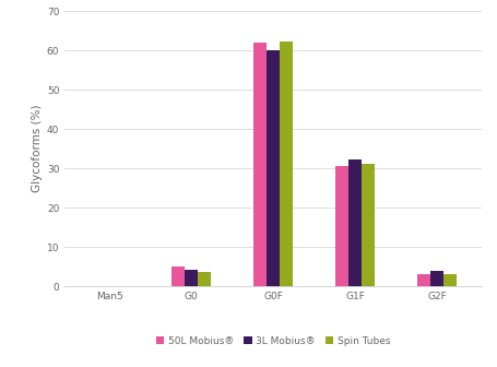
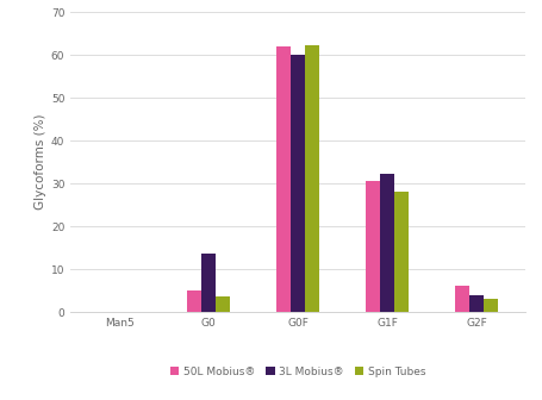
3L Mobius®/G0: 4.3 -> 13.5
Spin Tubes/G1F: 31.0 -> 28.0
50L Mobius®/G2F: 3.2 -> 6.0
